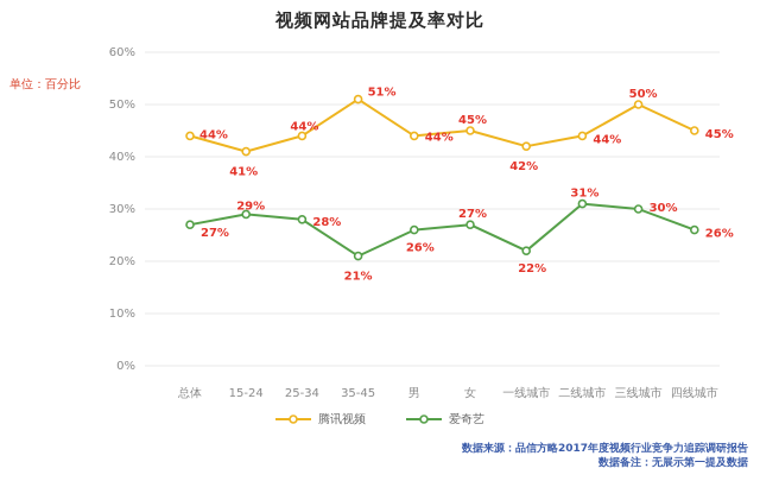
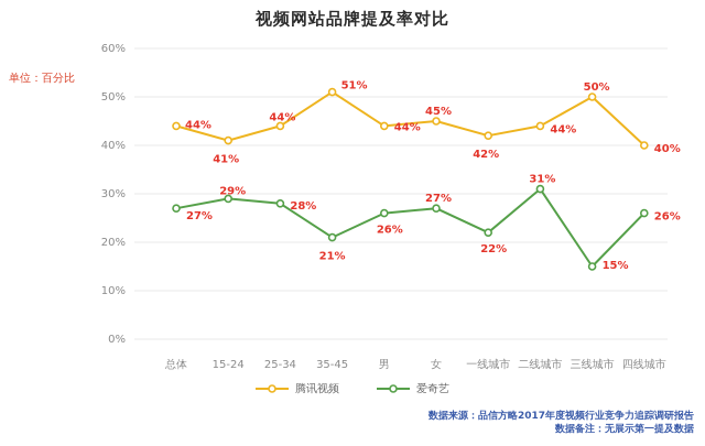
爱奇艺/三线城市: 30% -> 15%
腾讯视频/四线城市: 45% -> 40%
